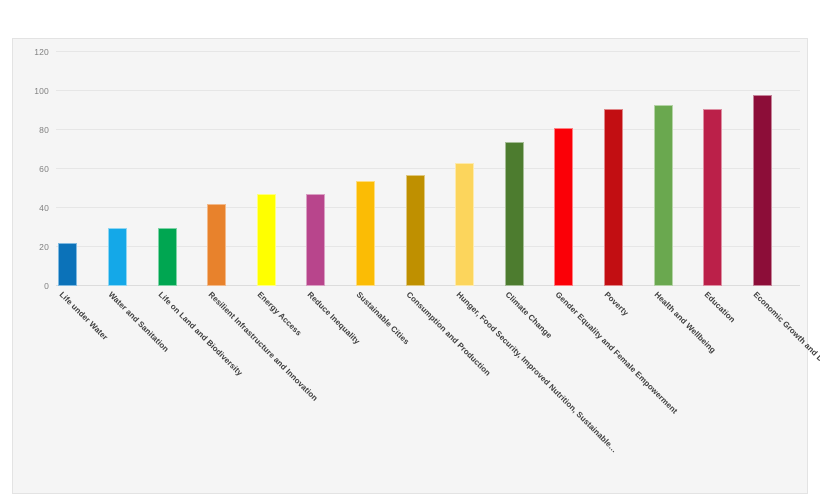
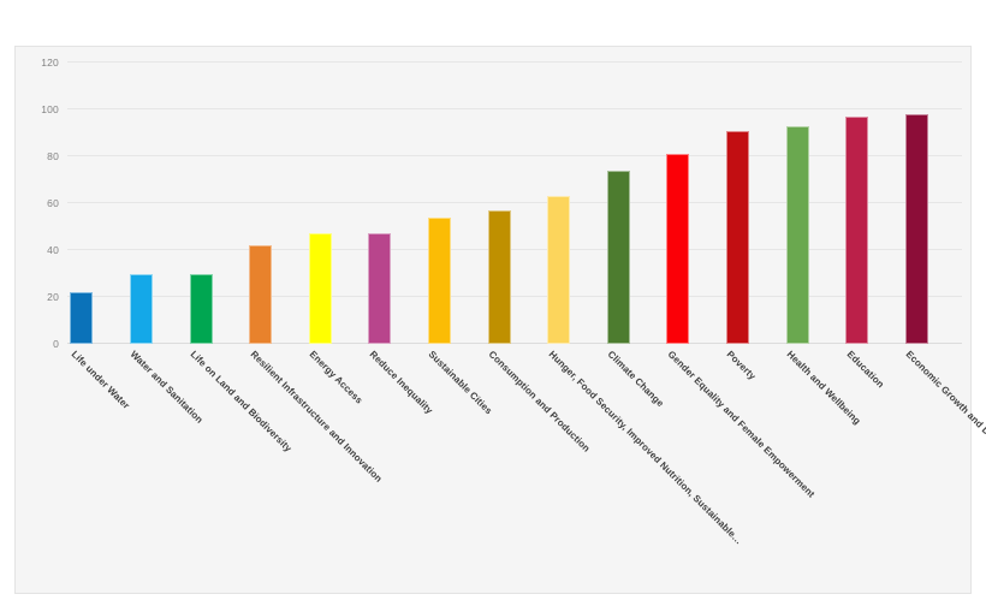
Education: 91 -> 97
